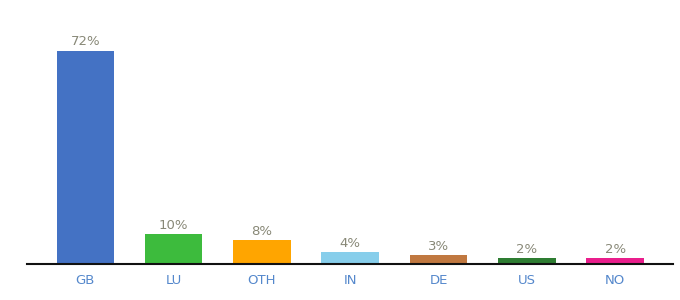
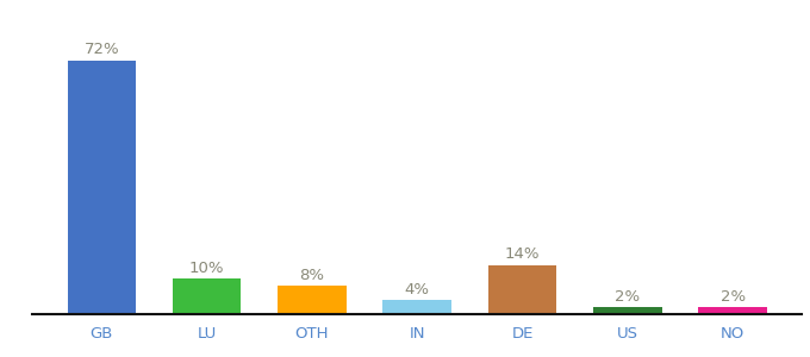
DE: 3% -> 14%
